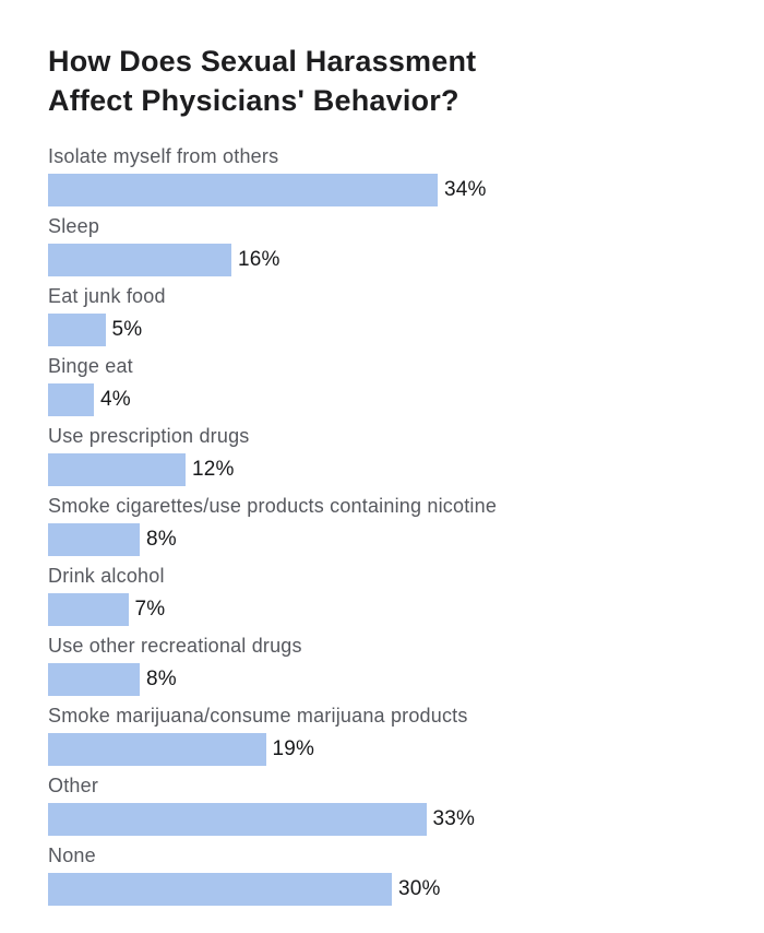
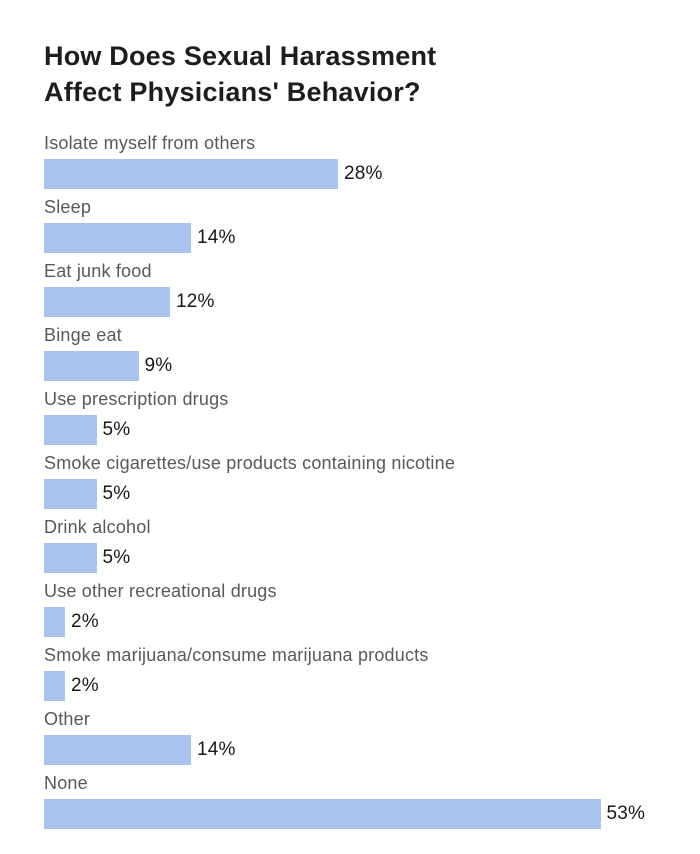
Isolate myself from others: 34% -> 28%
Sleep: 16% -> 14%
Eat junk food: 5% -> 12%
Binge eat: 4% -> 9%
Use prescription drugs: 12% -> 5%
Smoke cigarettes/use products containing nicotine: 8% -> 5%
Drink alcohol: 7% -> 5%
Use other recreational drugs: 8% -> 2%
Smoke marijuana/consume marijuana products: 19% -> 2%
Other: 33% -> 14%
None: 30% -> 53%
